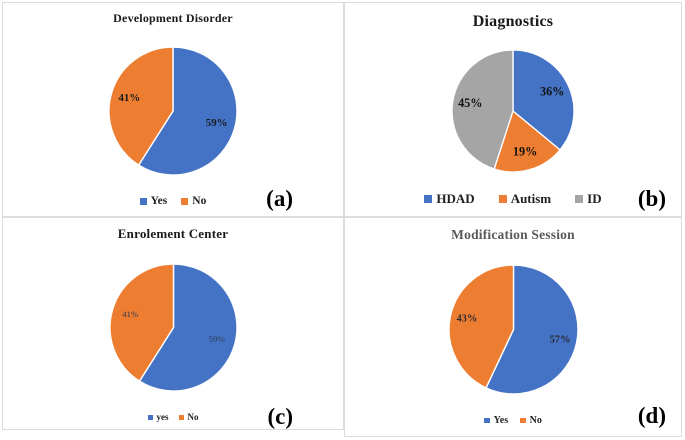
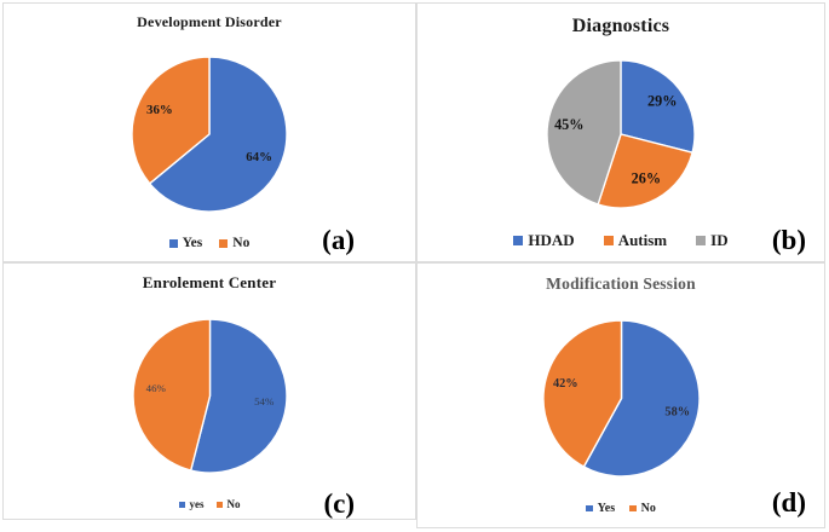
Development Disorder/Yes: 59% -> 64%
Development Disorder/No: 41% -> 36%
Diagnostics/HDAD: 36% -> 29%
Diagnostics/Autism: 19% -> 26%
Enrolement Center/yes: 59% -> 54%
Enrolement Center/No: 41% -> 46%
Modification Session/Yes: 57% -> 58%
Modification Session/No: 43% -> 42%
